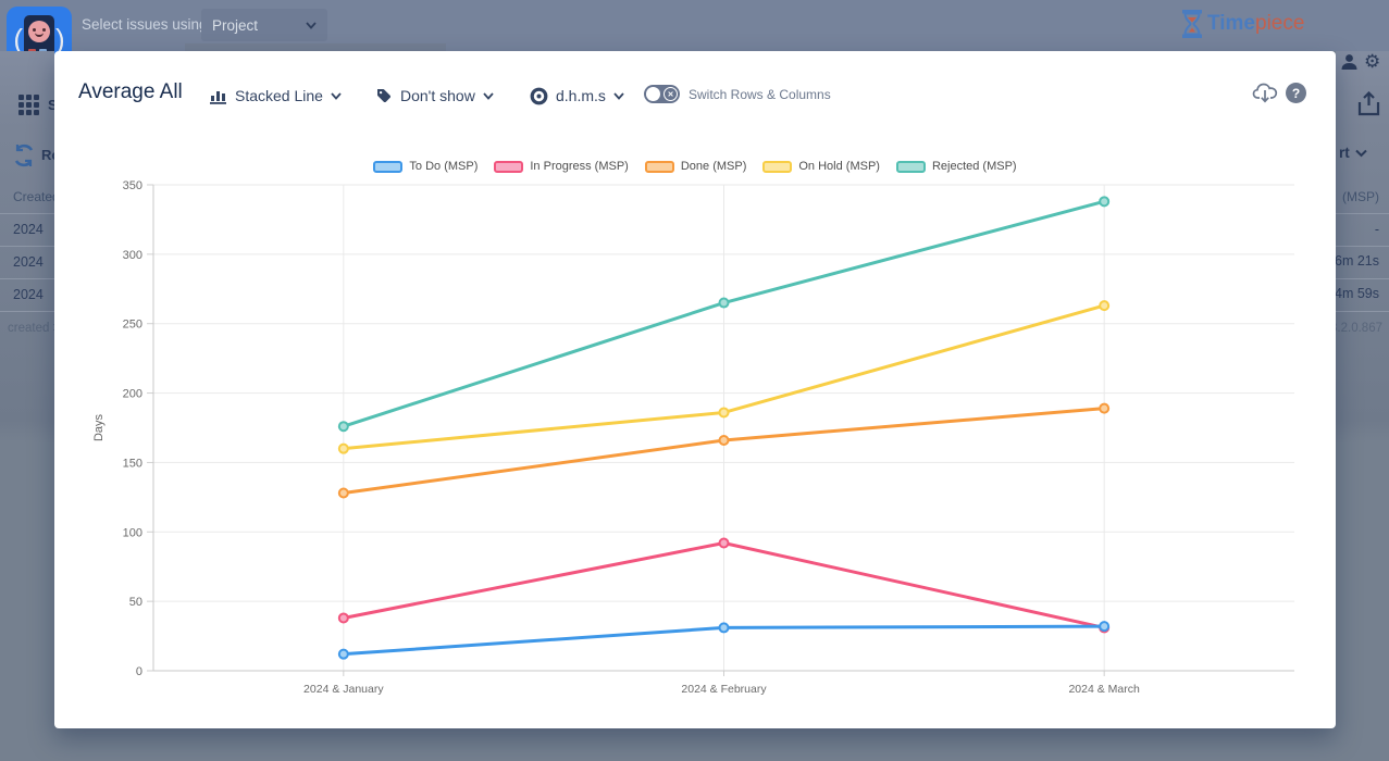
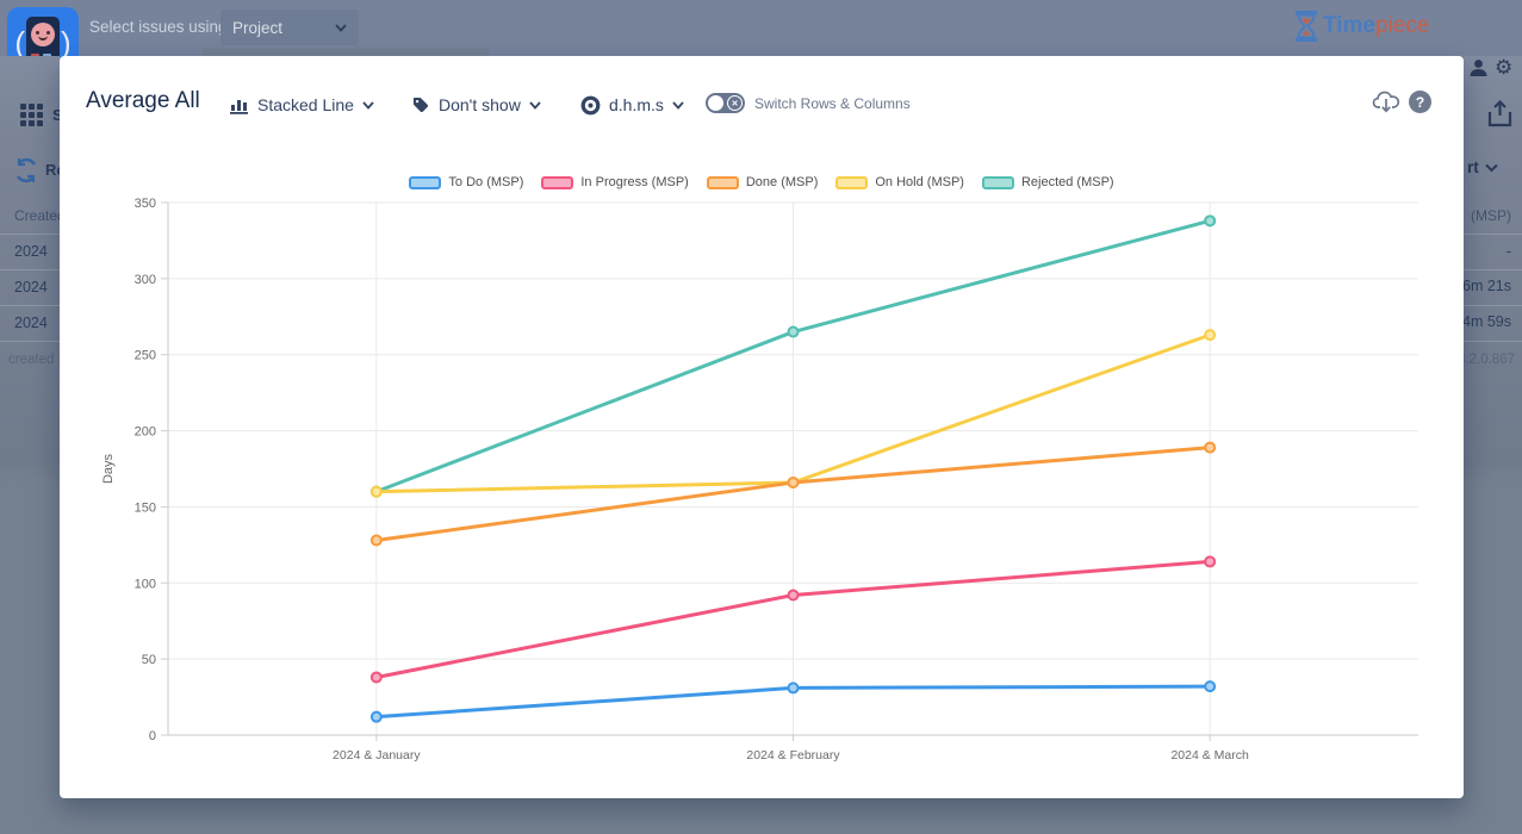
Rejected (MSP)/2024 & January: 176 -> 160
On Hold (MSP)/2024 & February: 186 -> 166
In Progress (MSP)/2024 & March: 31 -> 114
